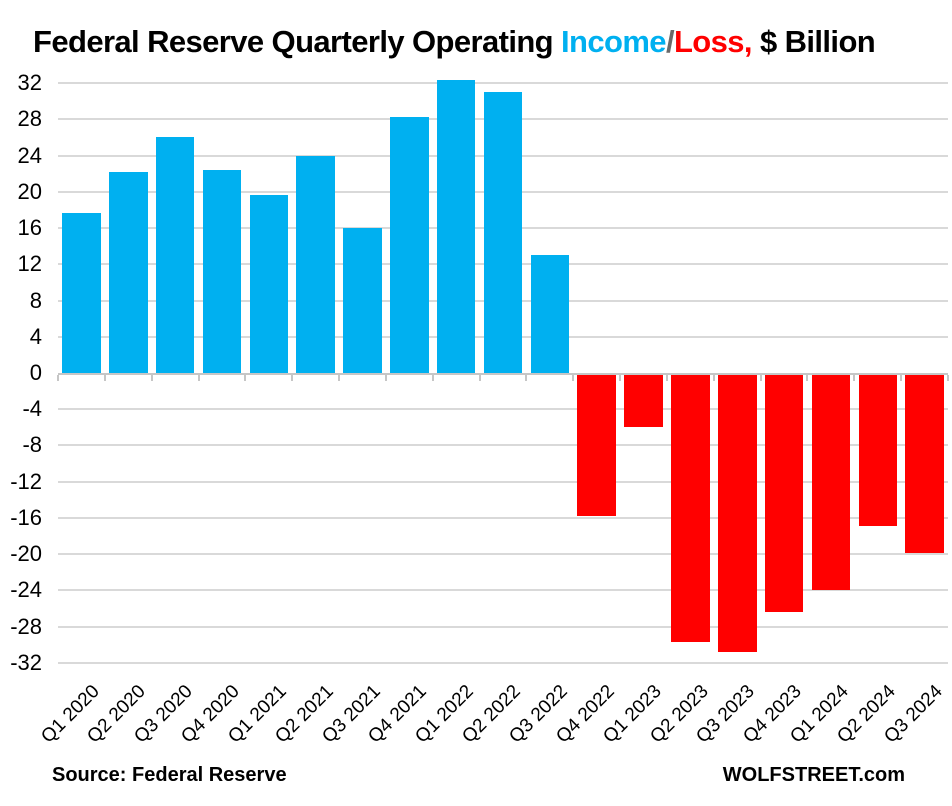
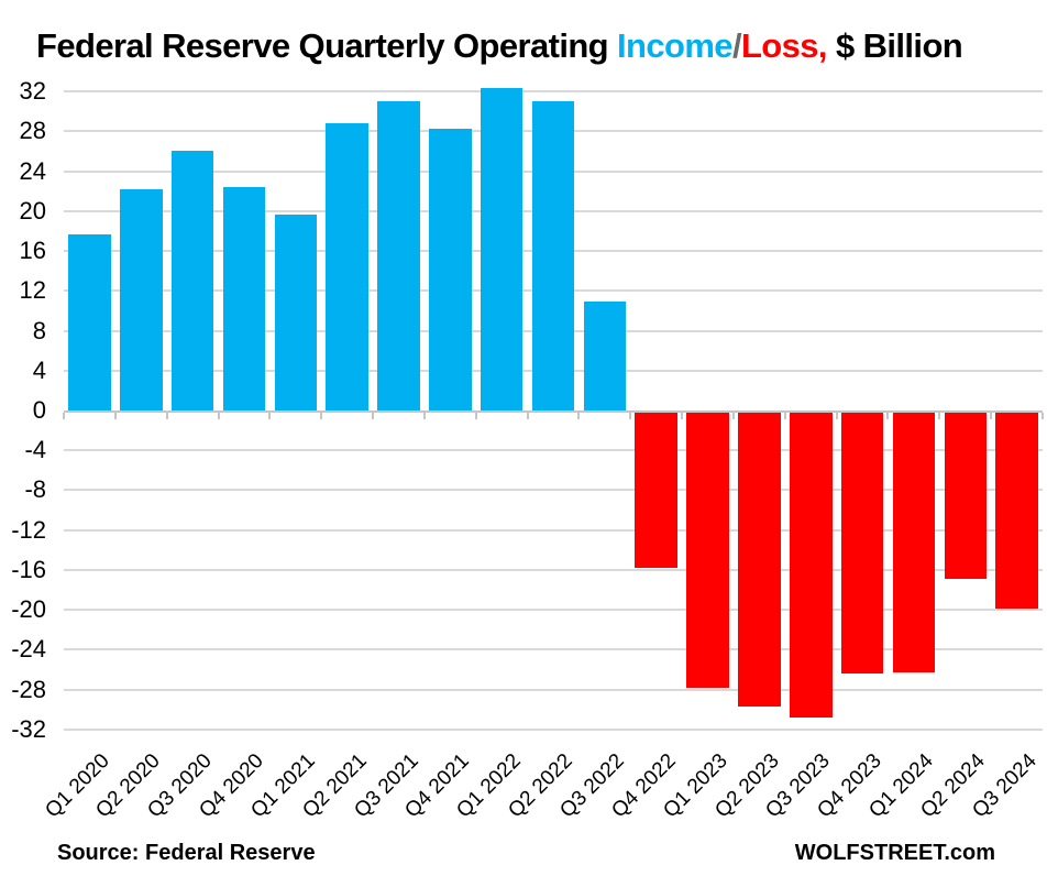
Q2 2021: 24 -> 29
Q3 2021: 16 -> 31
Q3 2022: 13 -> 11
Q1 2023: -6 -> -28
Q1 2024: -24 -> -26
